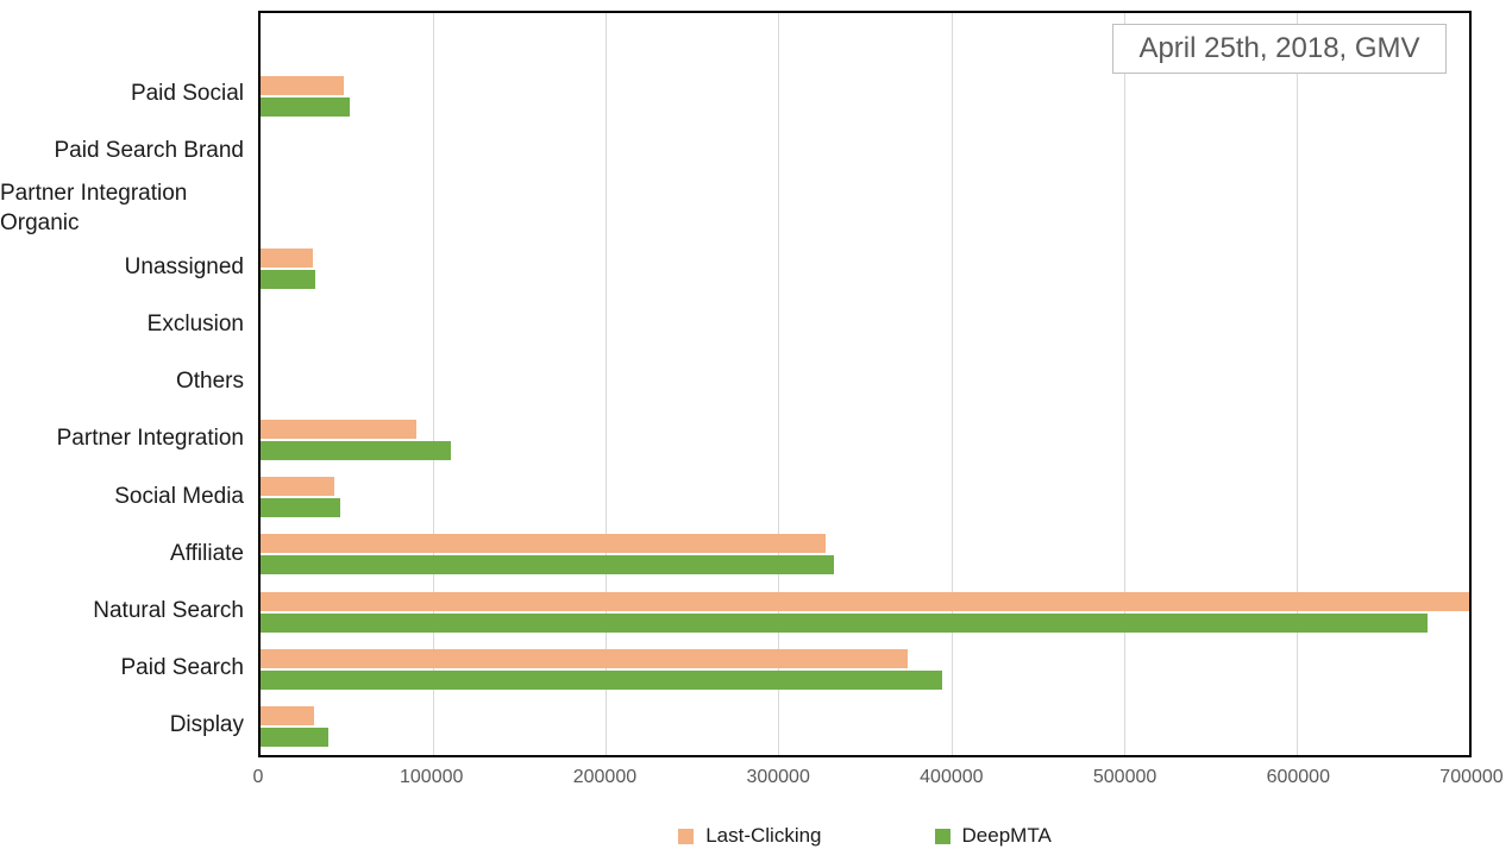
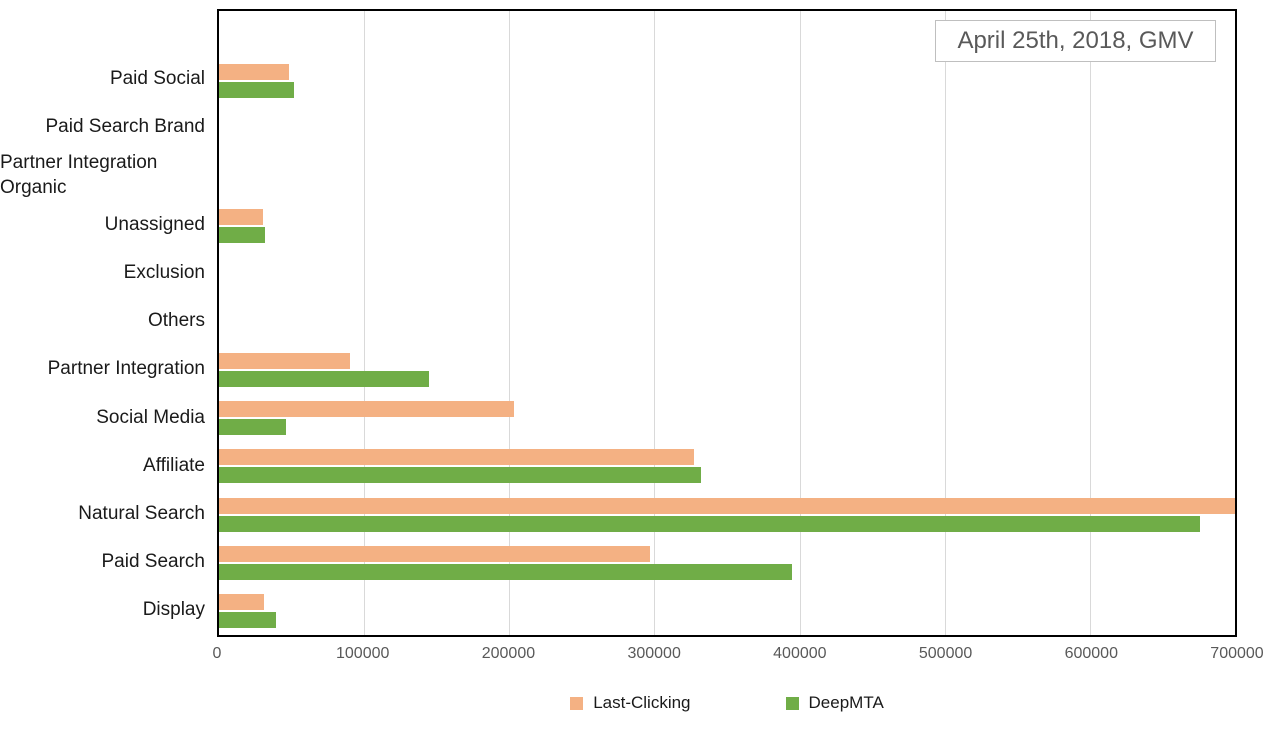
DeepMTA/Partner Integration: 110000 -> 145000
Last-Clicking/Social Media: 42000 -> 203000
Last-Clicking/Paid Search: 375000 -> 297000
